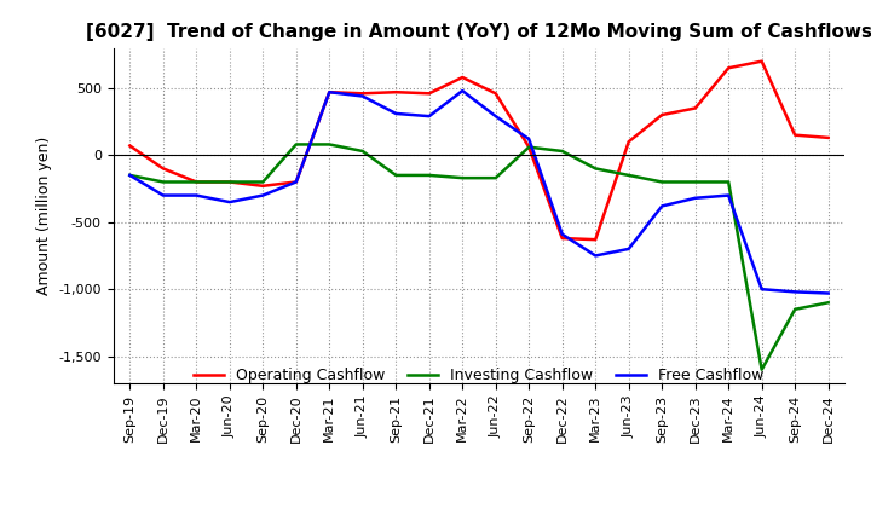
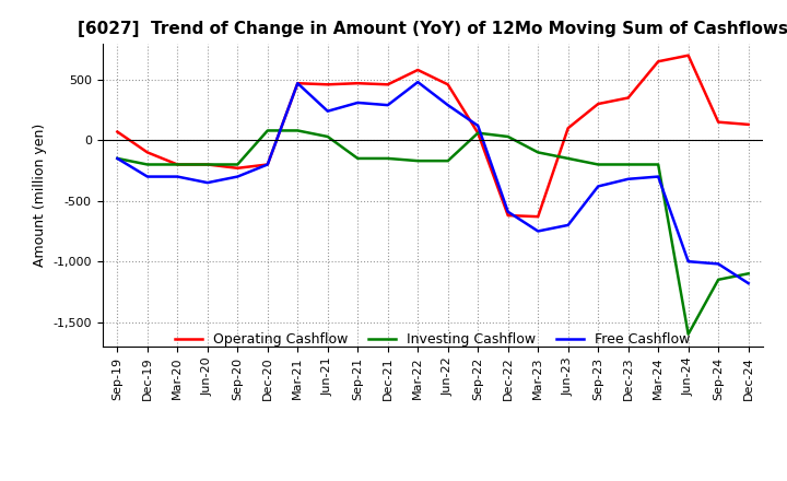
Free Cashflow/Jun-21: 440 -> 240
Free Cashflow/Dec-24: -1,030 -> -1,180
